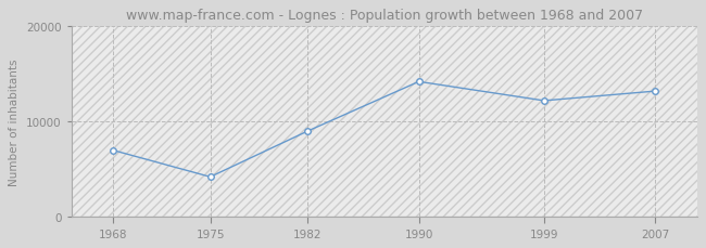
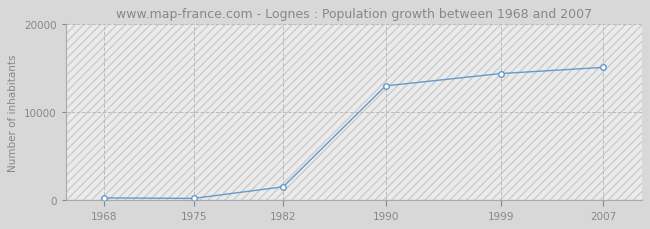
1968: 7000 -> 300
1975: 4200 -> 200
1982: 9000 -> 1500
1990: 14200 -> 13000
1999: 12200 -> 14400
2007: 13200 -> 15100
